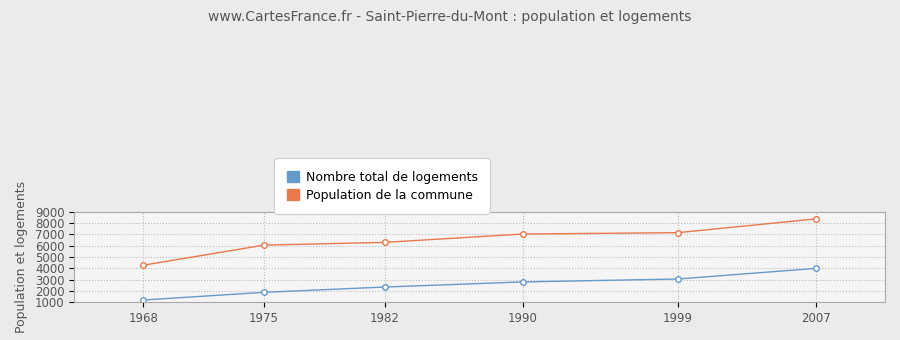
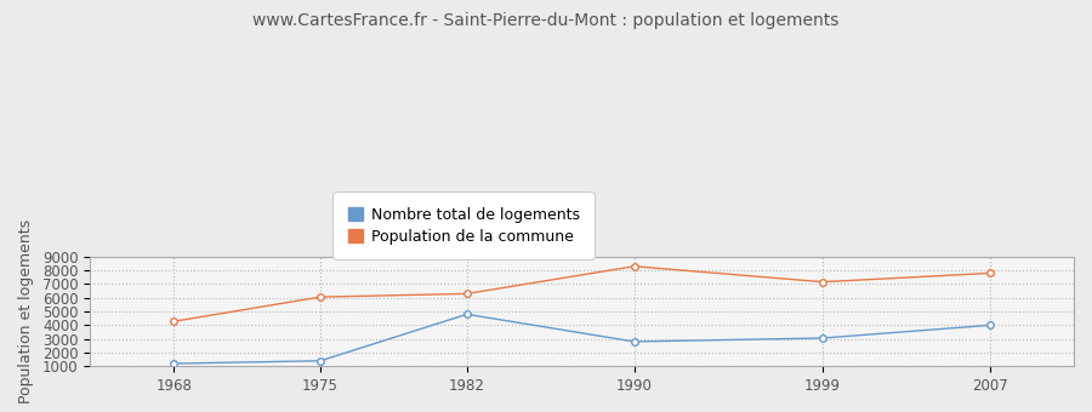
Nombre total de logements/1975: 1900 -> 1400
Nombre total de logements/1982: 2400 -> 4800
Population de la commune/1990: 7000 -> 8300
Population de la commune/2007: 8400 -> 7800
